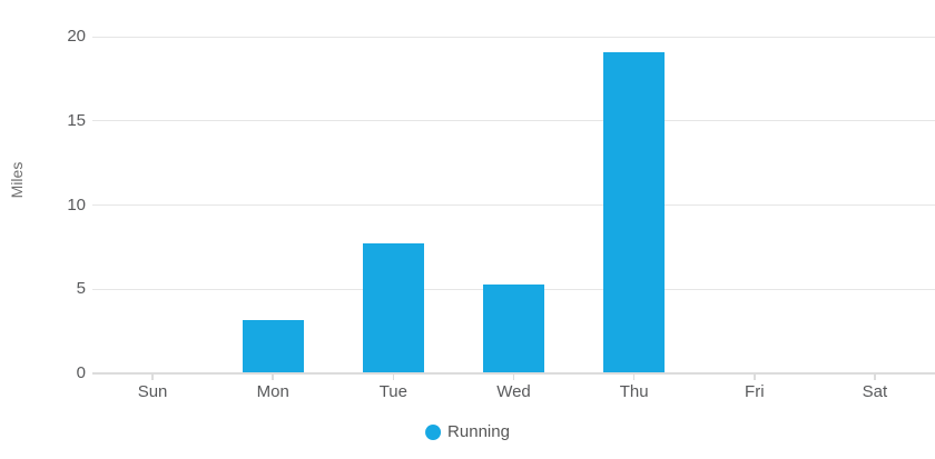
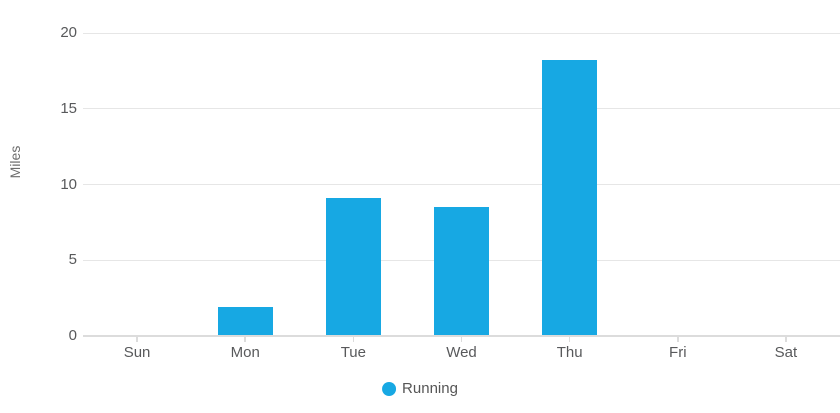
Mon: 3.2 -> 1.9
Tue: 7.7 -> 9.1
Wed: 5.3 -> 8.5
Thu: 19.1 -> 18.2
